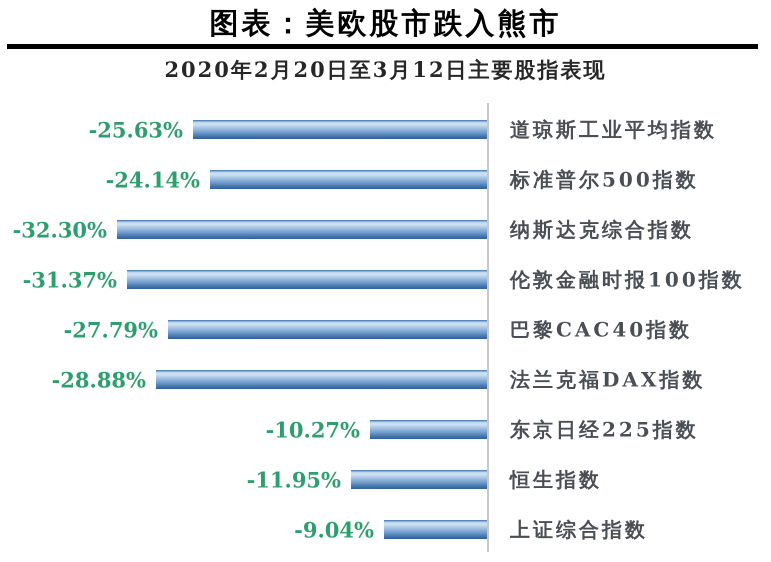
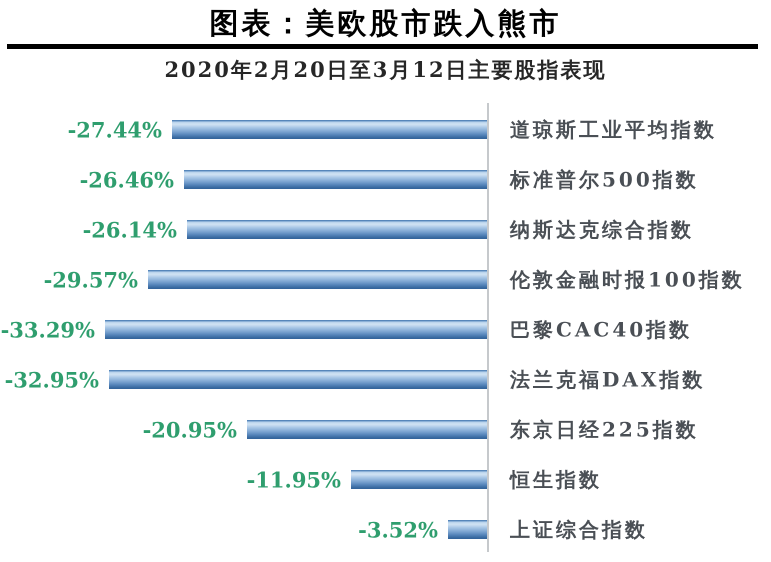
道琼斯工业平均指数: -25.63% -> -27.44%
标准普尔500指数: -24.14% -> -26.46%
纳斯达克综合指数: -32.30% -> -26.14%
伦敦金融时报100指数: -31.37% -> -29.57%
巴黎CAC40指数: -27.79% -> -33.29%
法兰克福DAX指数: -28.88% -> -32.95%
东京日经225指数: -10.27% -> -20.95%
上证综合指数: -9.04% -> -3.52%
